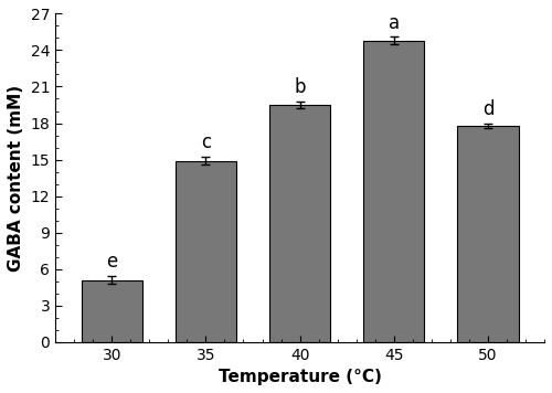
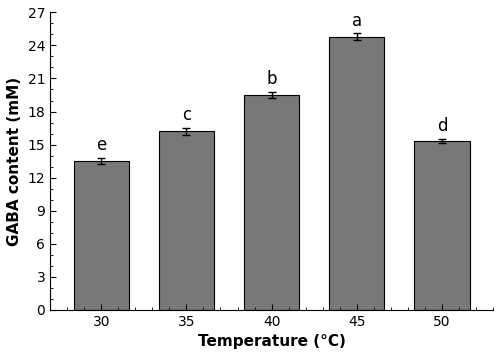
30: 5.1 -> 13.5
35: 14.9 -> 16.2
50: 17.8 -> 15.3
